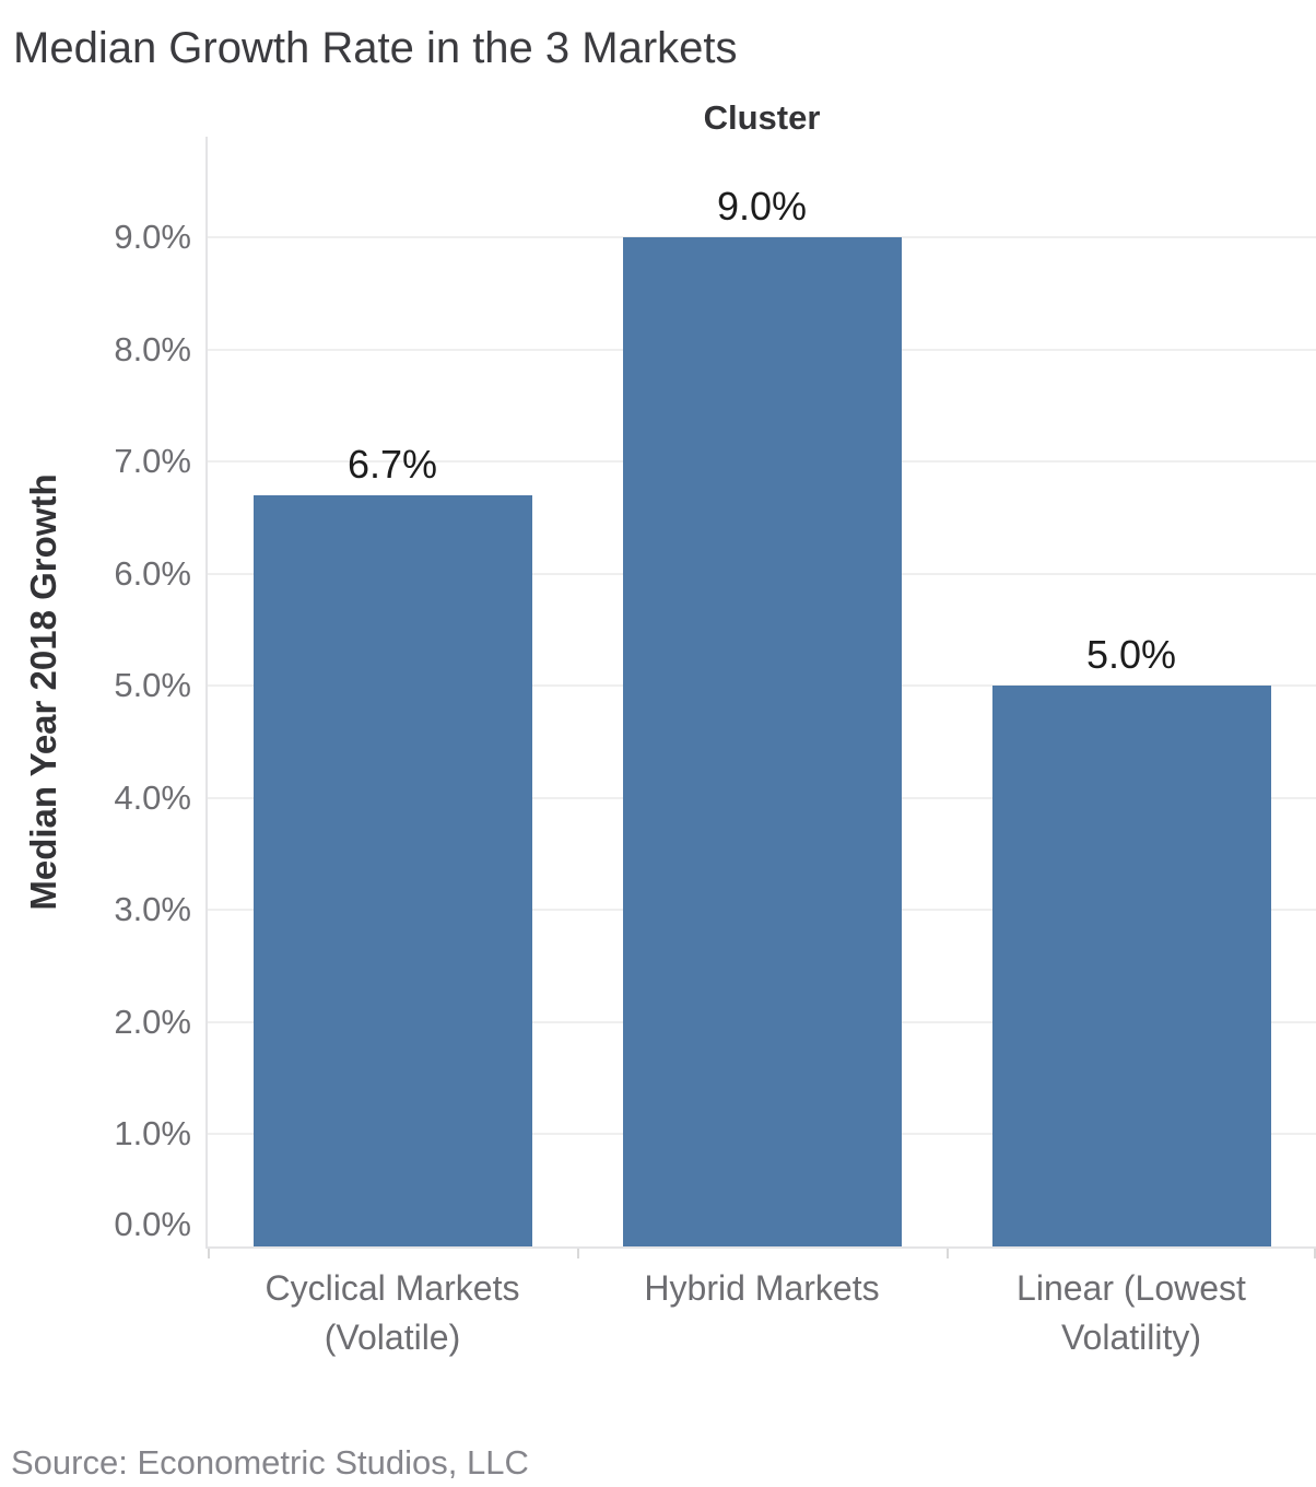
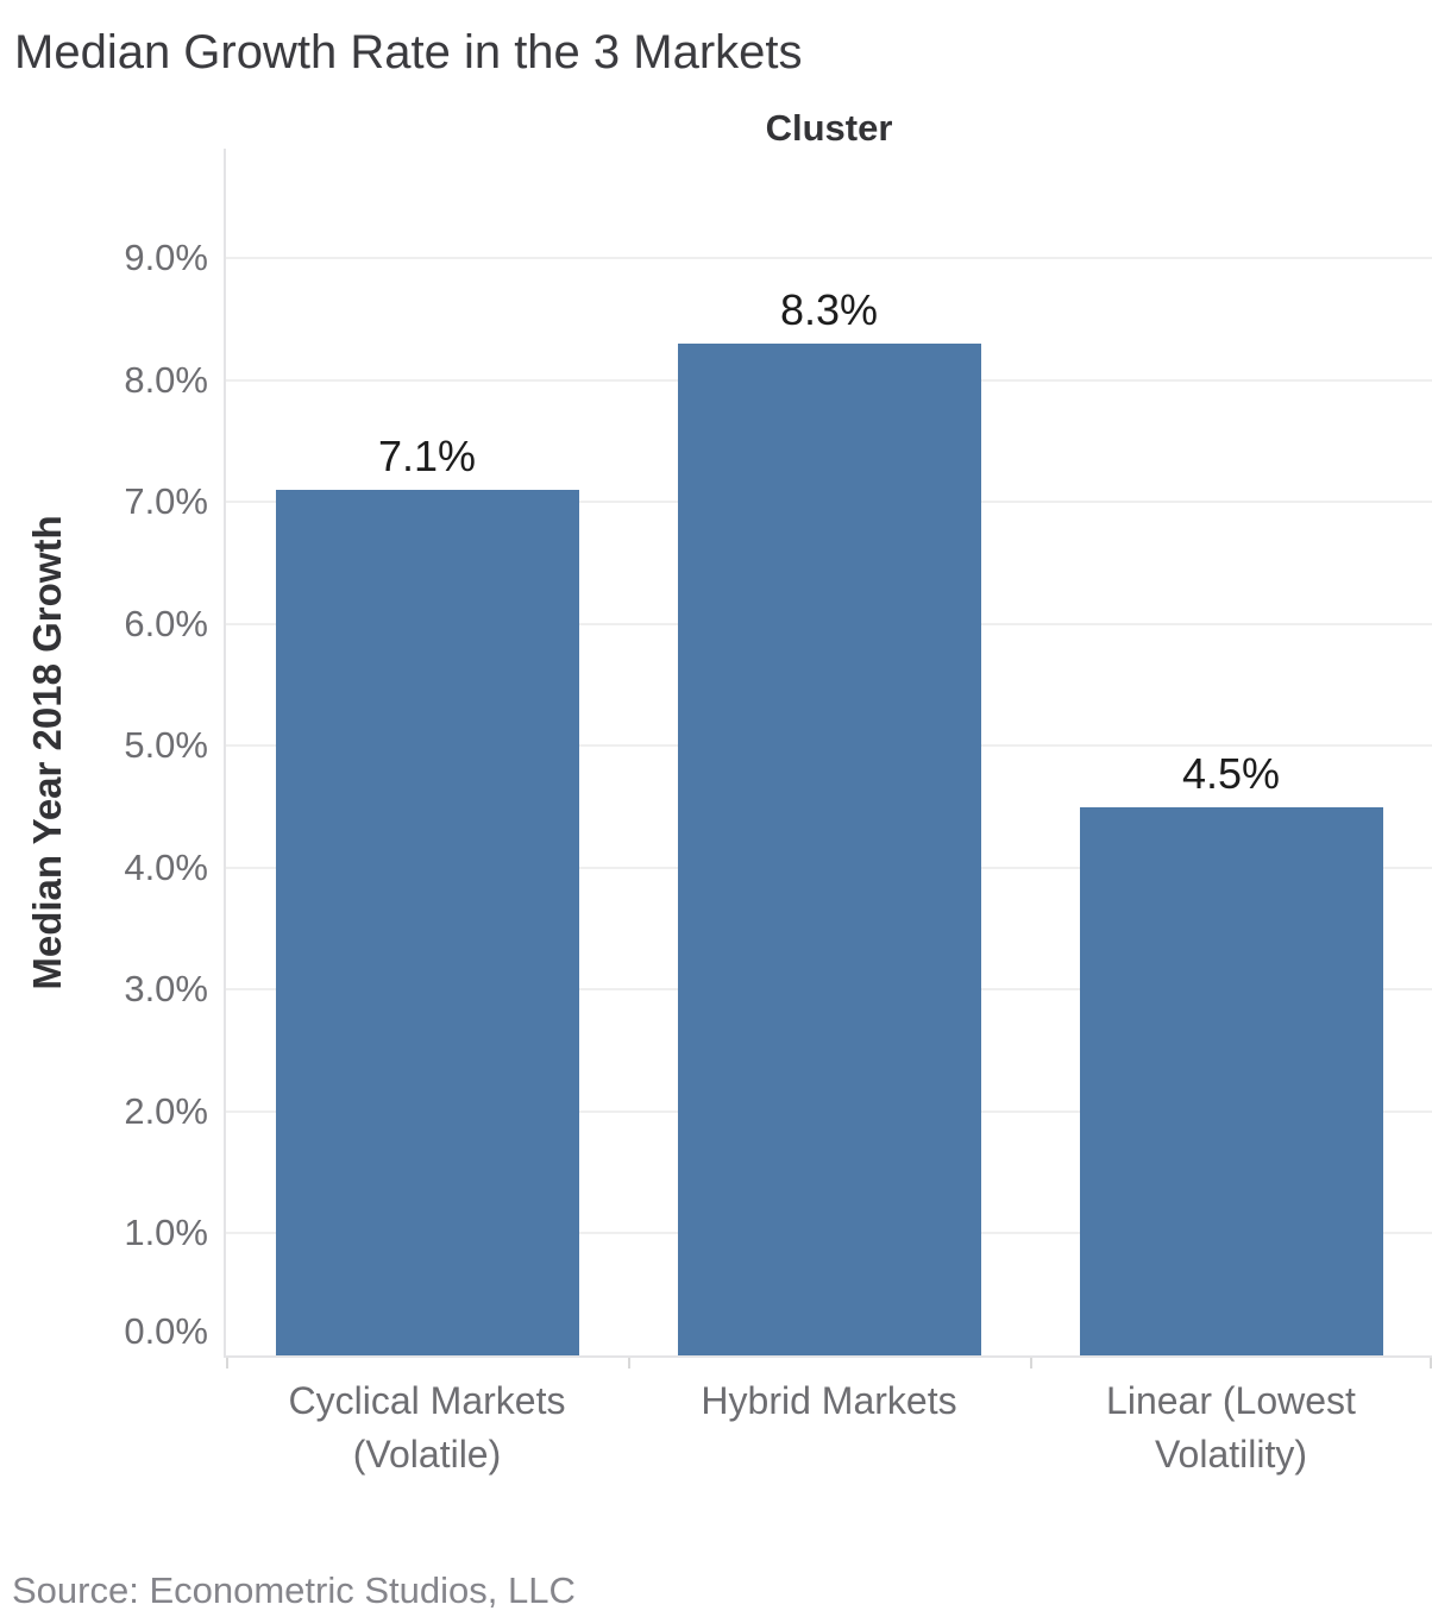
Cyclical Markets (Volatile): 6.7% -> 7.1%
Hybrid Markets: 9.0% -> 8.3%
Linear (Lowest Volatility): 5.0% -> 4.5%
